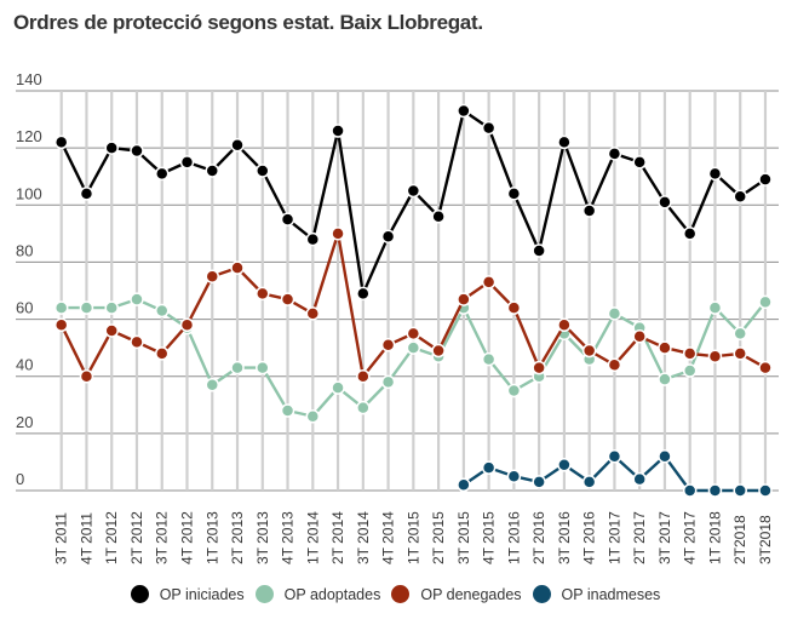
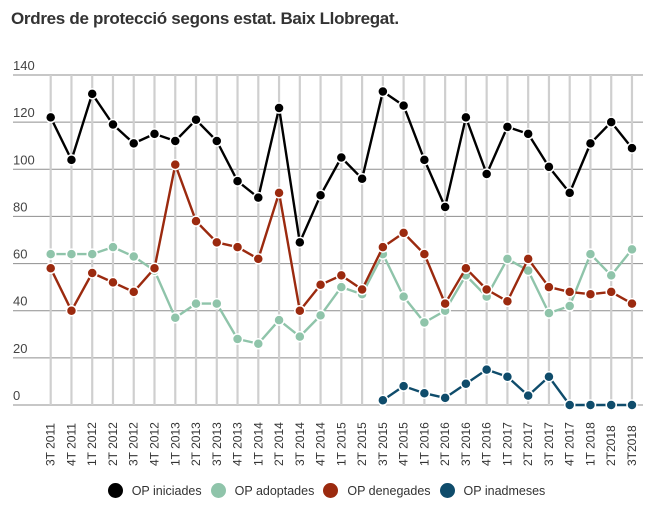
OP iniciades/1T 2012: 120 -> 132
OP denegades/1T 2013: 75 -> 102
OP inadmeses/4T 2016: 3 -> 15
OP denegades/2T 2017: 54 -> 62
OP iniciades/2T2018: 103 -> 120
